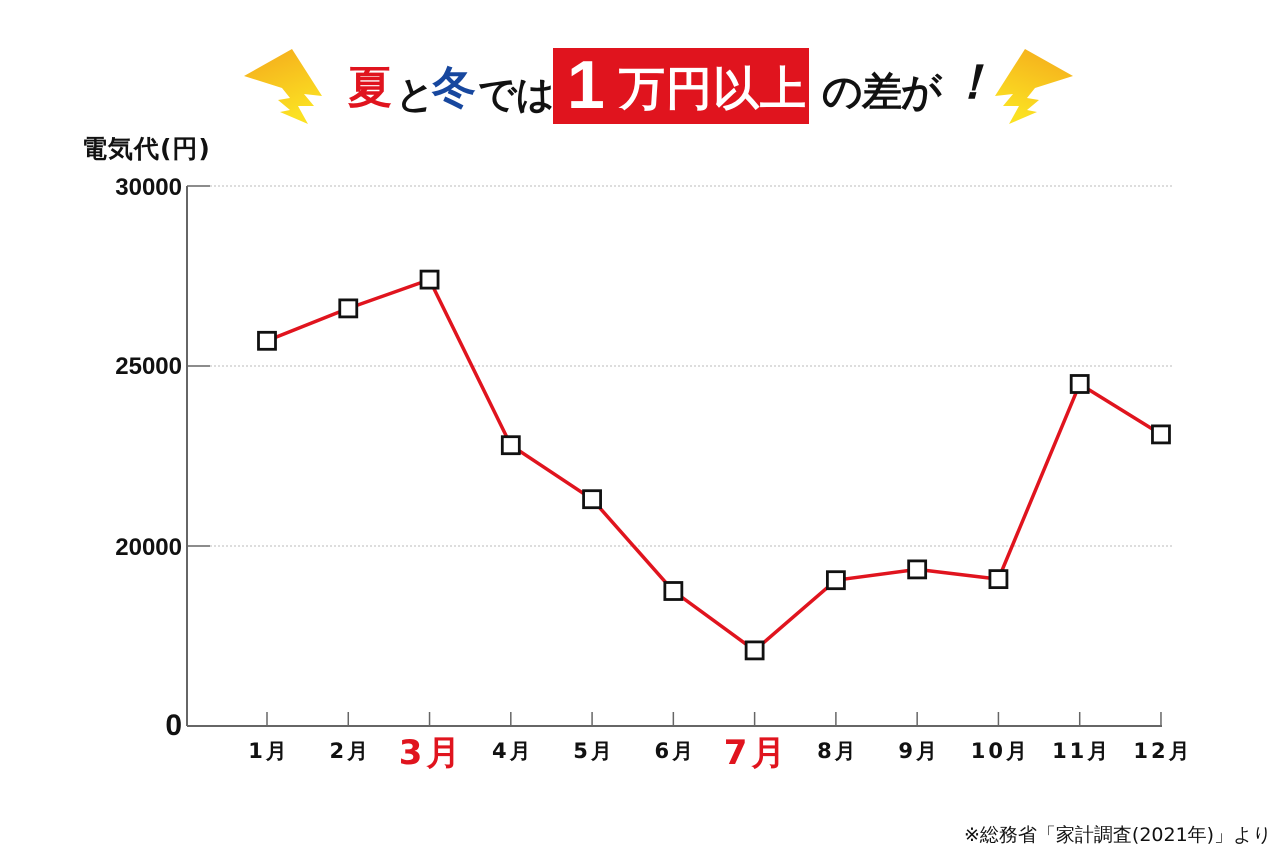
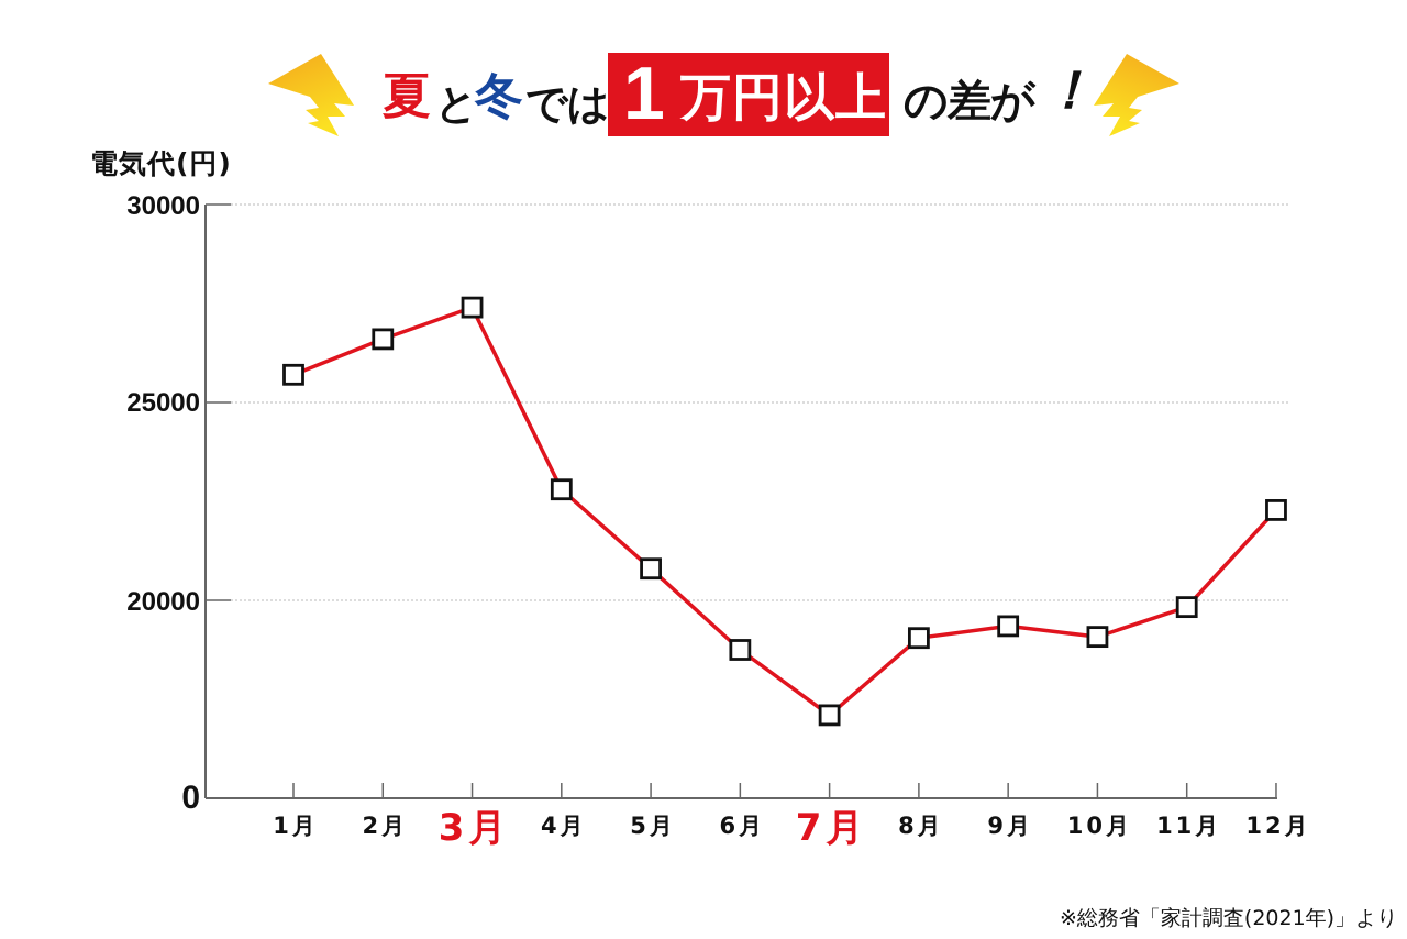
5月: 21300 -> 20800
11月: 24500 -> 19800
12月: 23100 -> 22300
